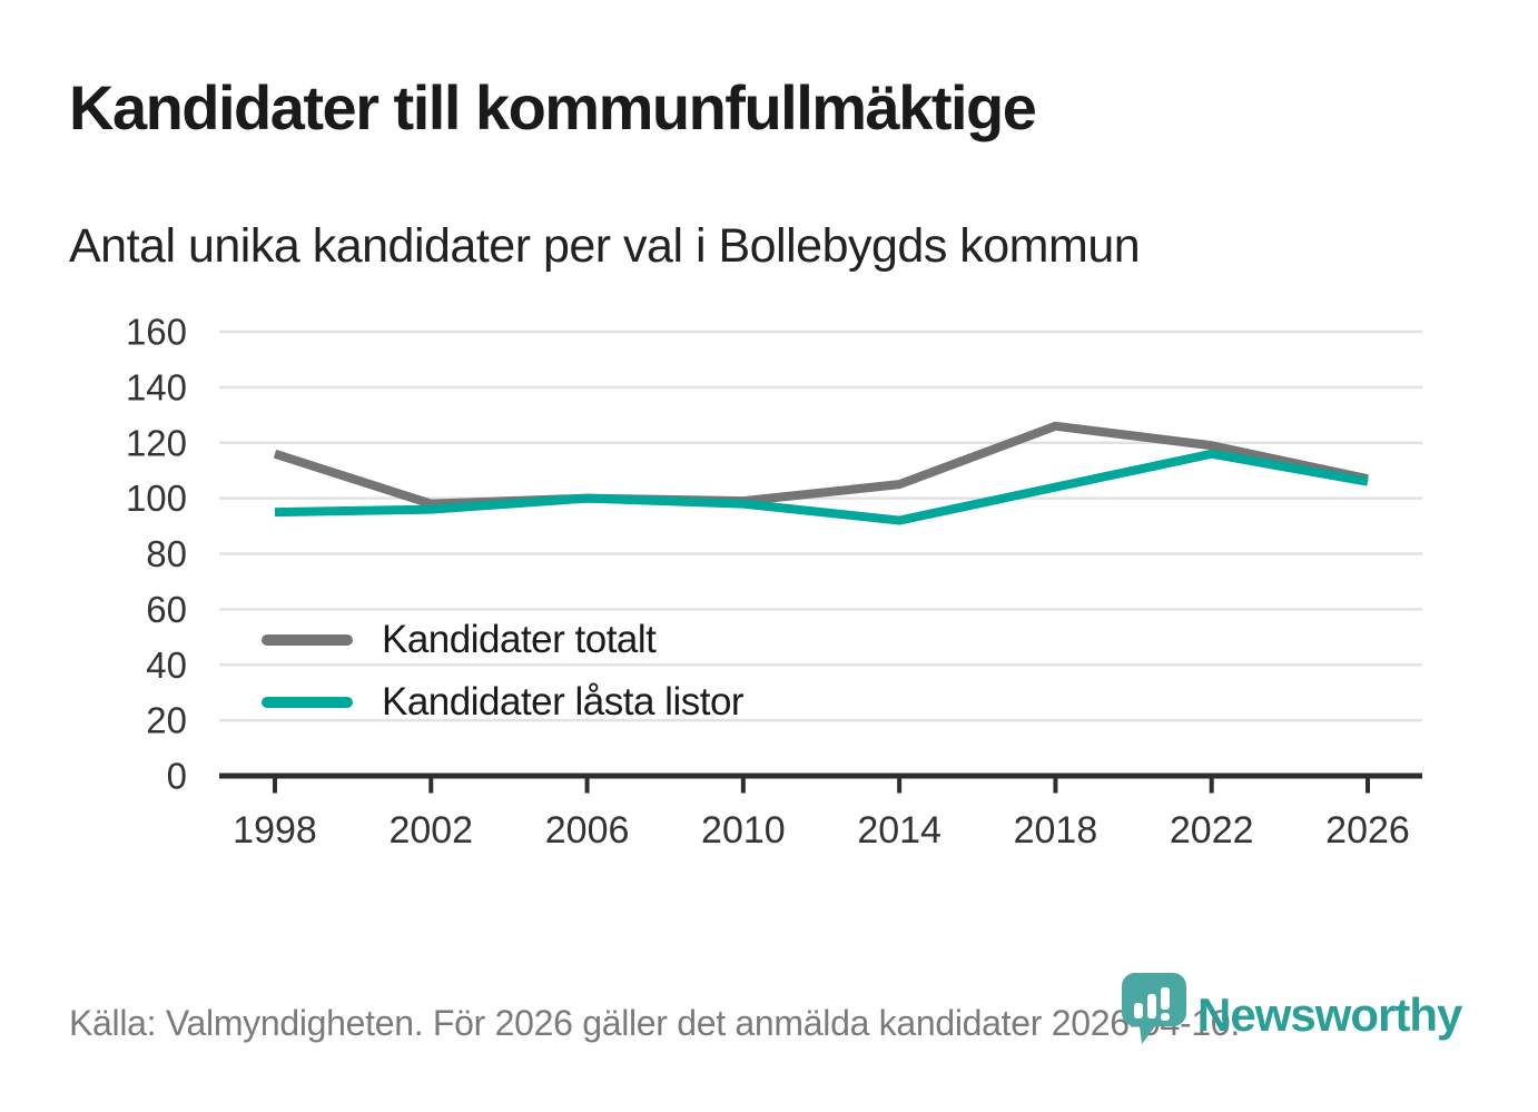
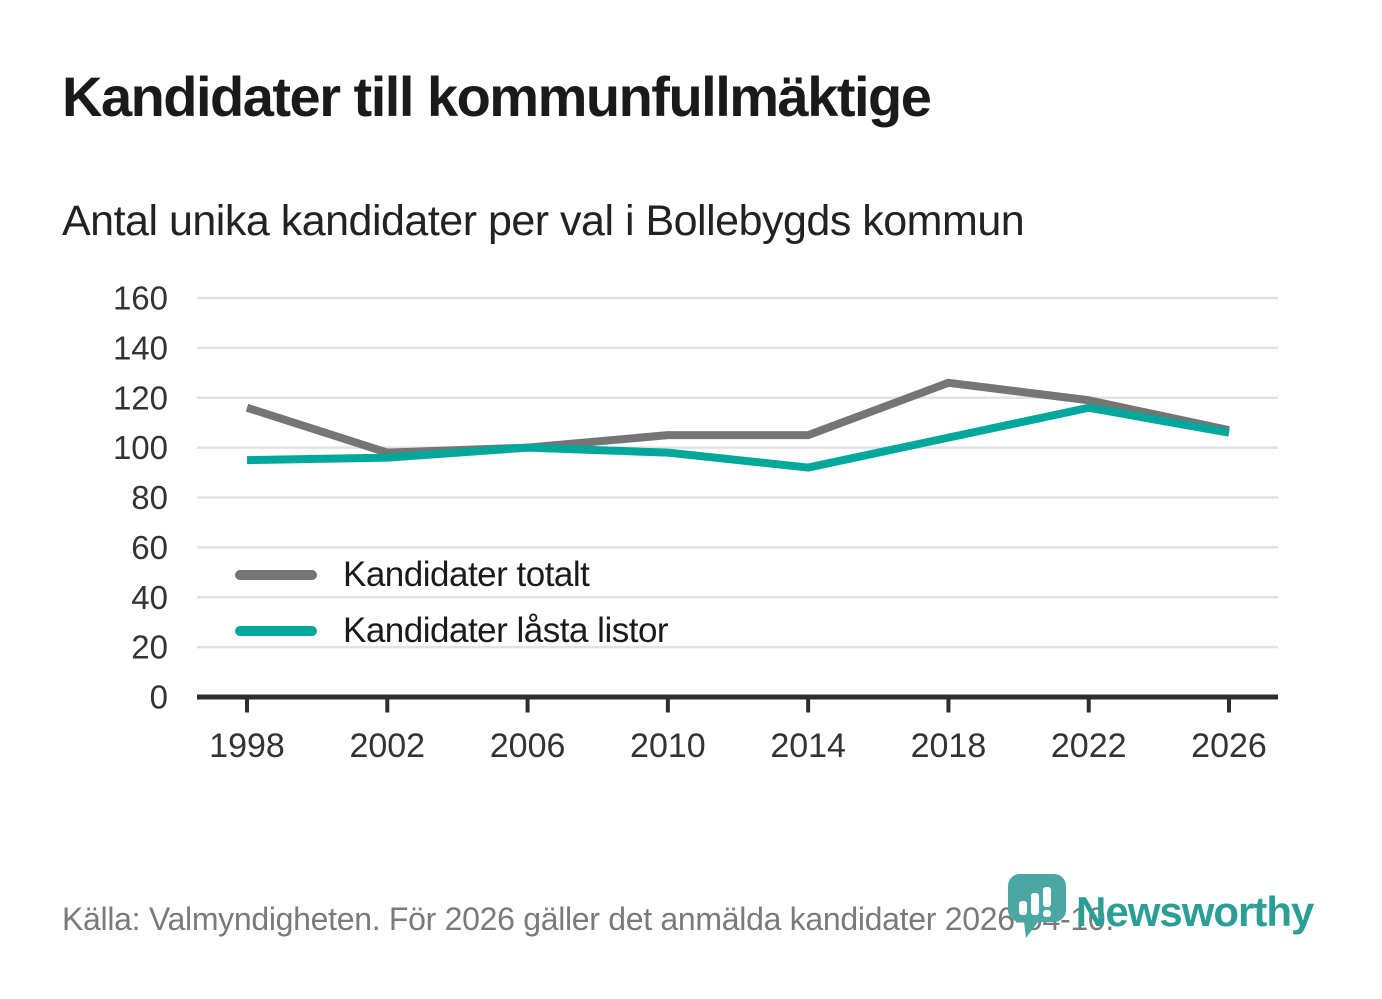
Kandidater totalt/2010: 99 -> 105
